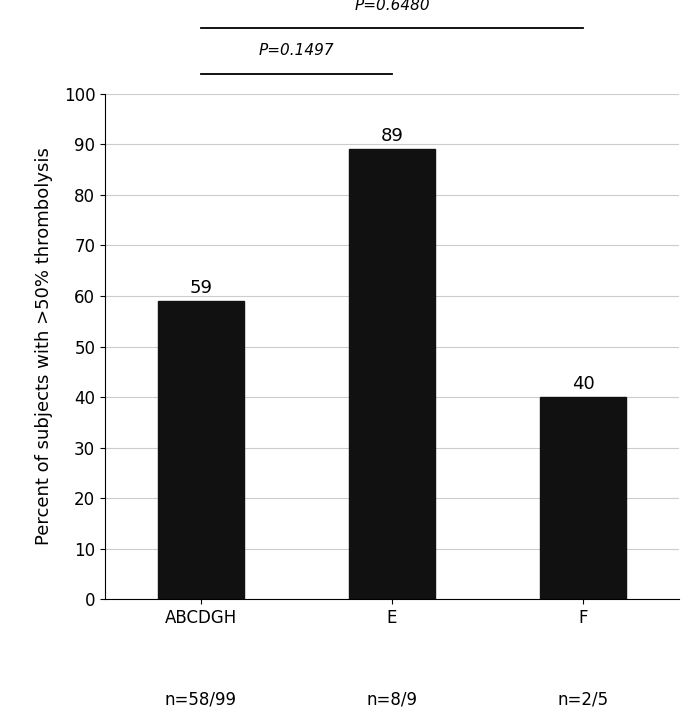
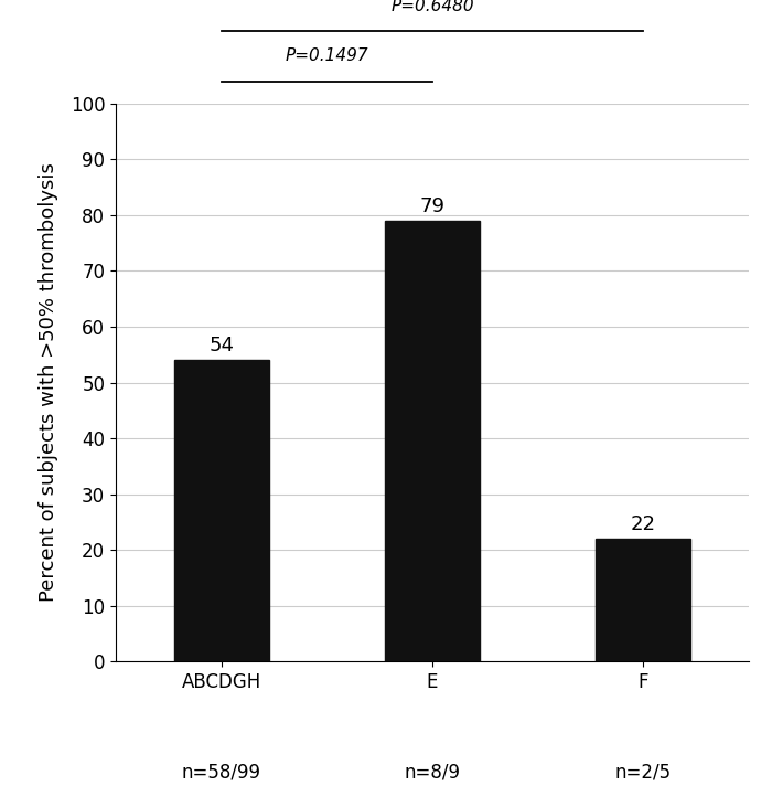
ABCDGH: 59 -> 54
E: 89 -> 79
F: 40 -> 22
